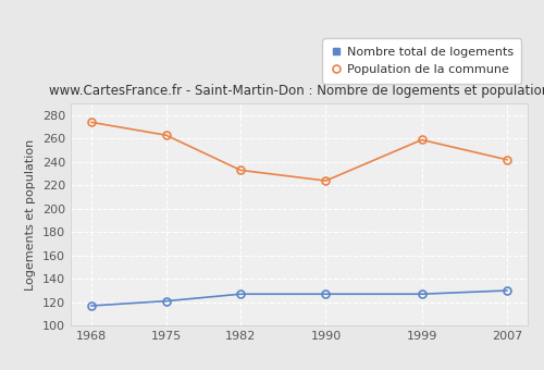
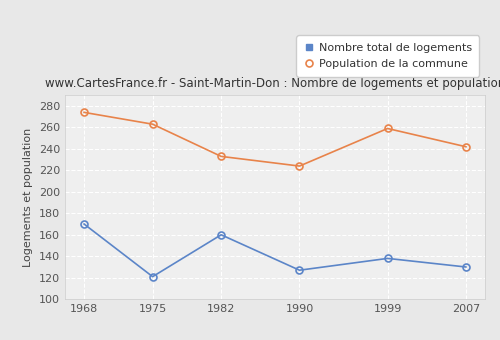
Nombre total de logements/1968: 117 -> 170
Nombre total de logements/1982: 127 -> 160
Nombre total de logements/1999: 127 -> 138
